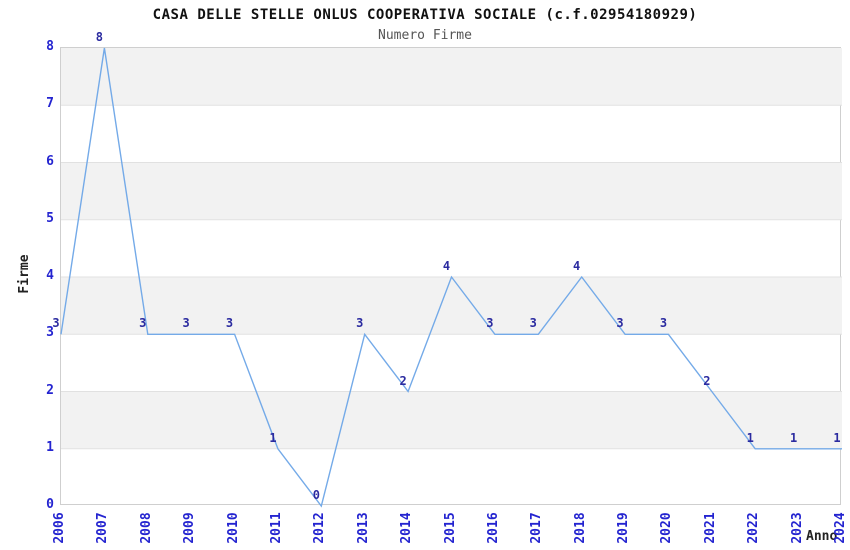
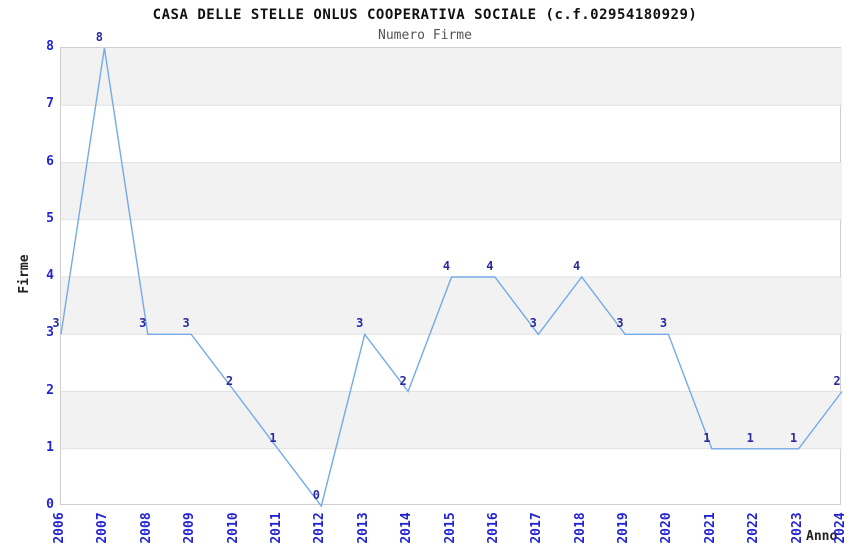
2010: 3 -> 2
2016: 3 -> 4
2021: 2 -> 1
2024: 1 -> 2
